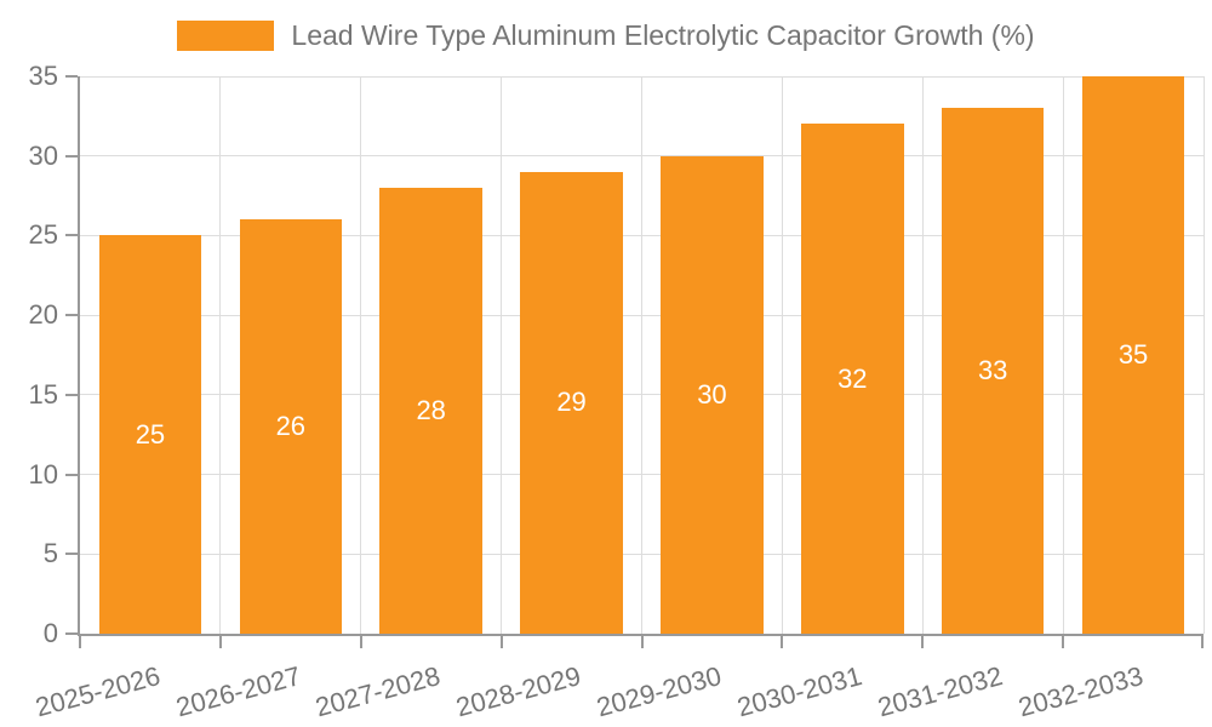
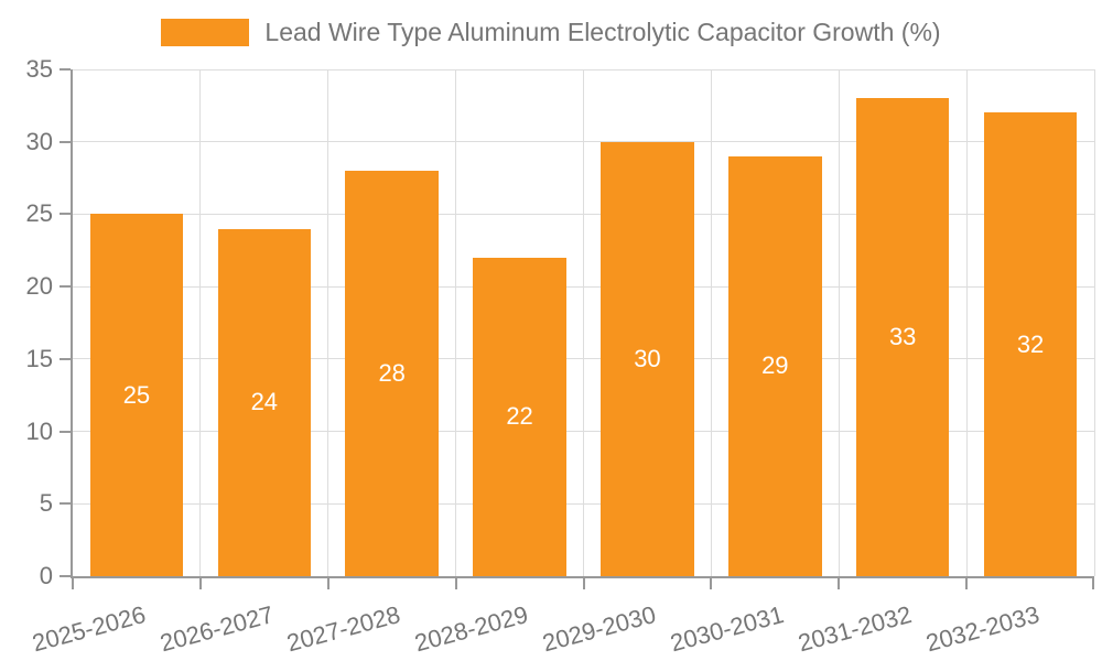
2026-2027: 26 -> 24
2028-2029: 29 -> 22
2030-2031: 32 -> 29
2032-2033: 35 -> 32
